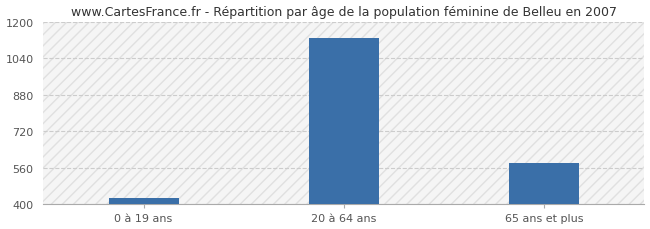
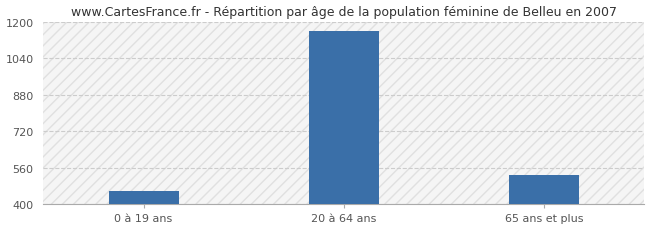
0 à 19 ans: 430 -> 460
20 à 64 ans: 1130 -> 1160
65 ans et plus: 580 -> 530
